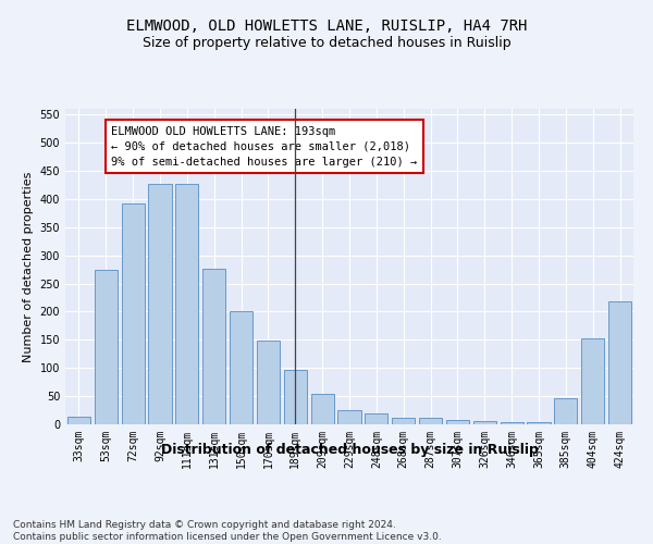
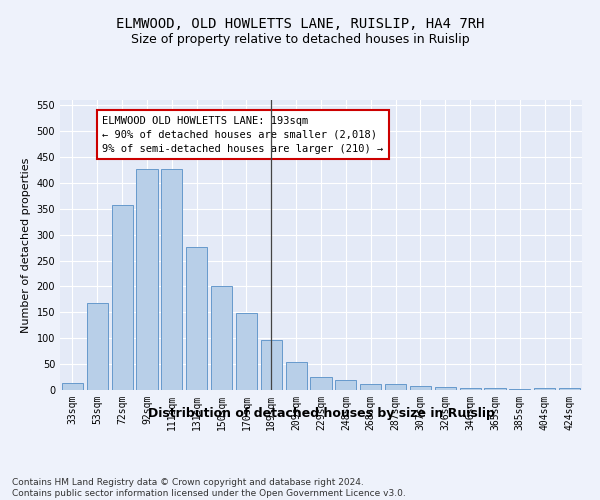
53sqm: 274 -> 168
72sqm: 392 -> 357
385sqm: 46 -> 1
404sqm: 152 -> 4
424sqm: 218 -> 4
